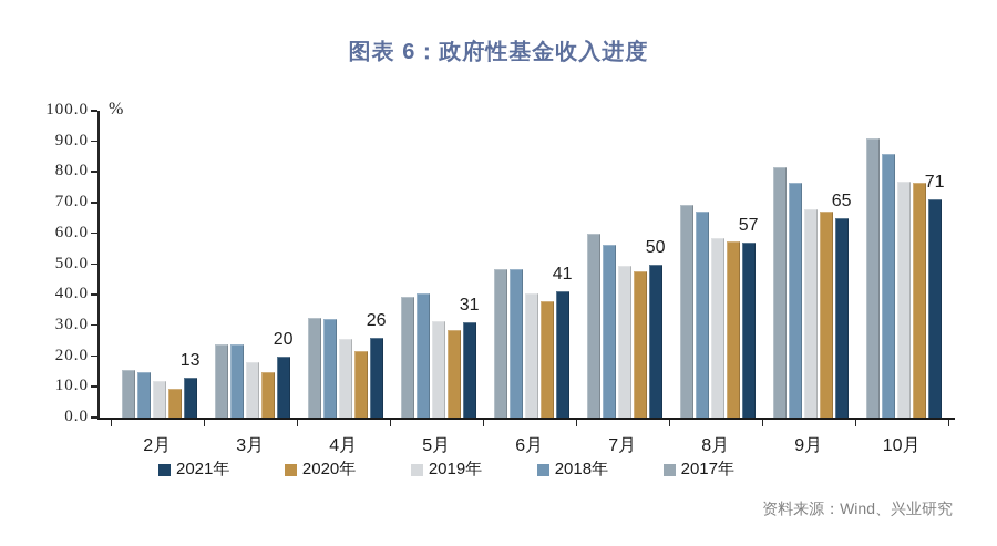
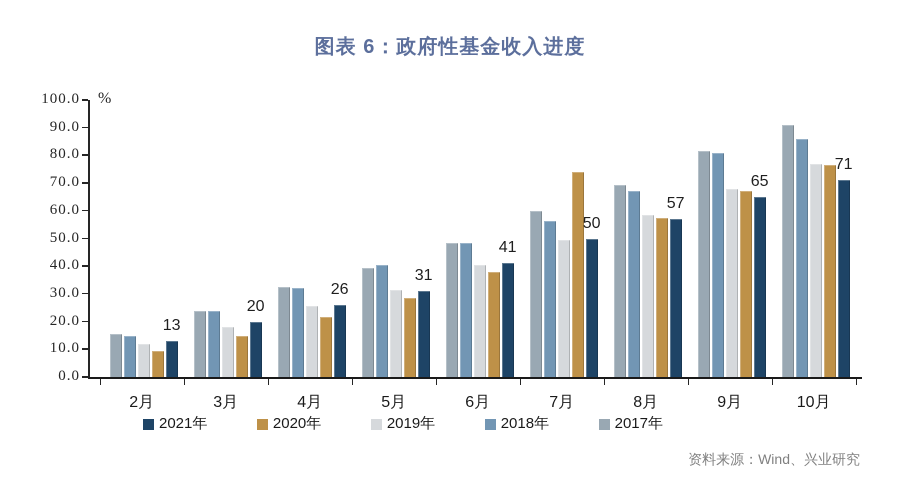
2020年/7月: 48 -> 74
2018年/9月: 76 -> 81
